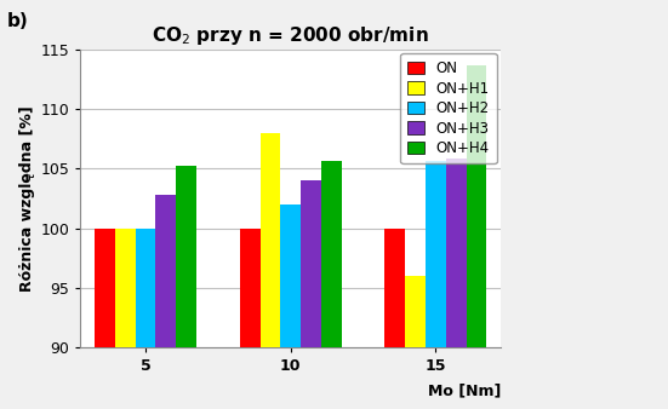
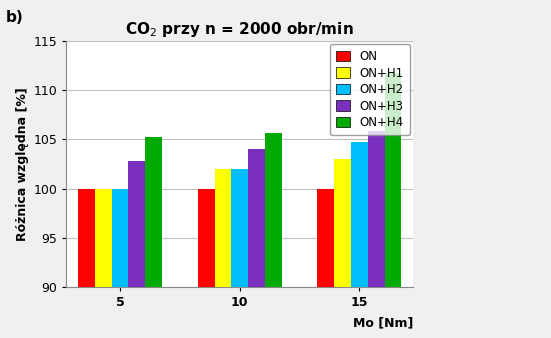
ON+H1/10: 108 -> 102
ON+H1/15: 96 -> 103
ON+H2/15: 105.6 -> 104.7
ON+H4/15: 113.6 -> 111.7
